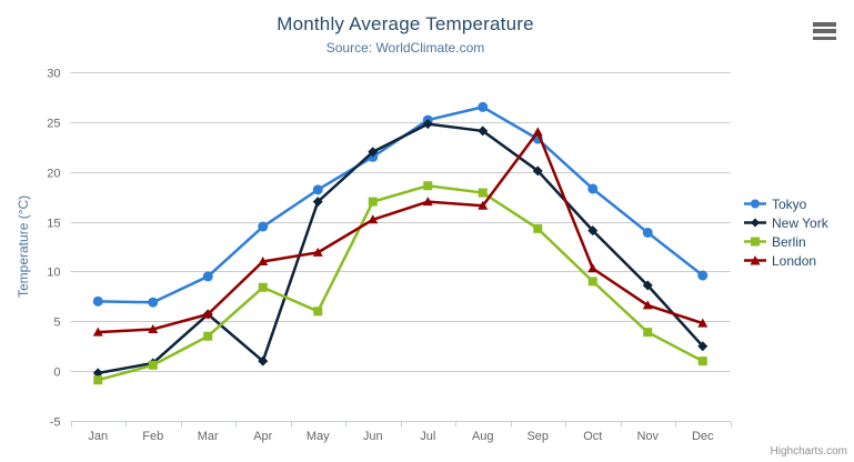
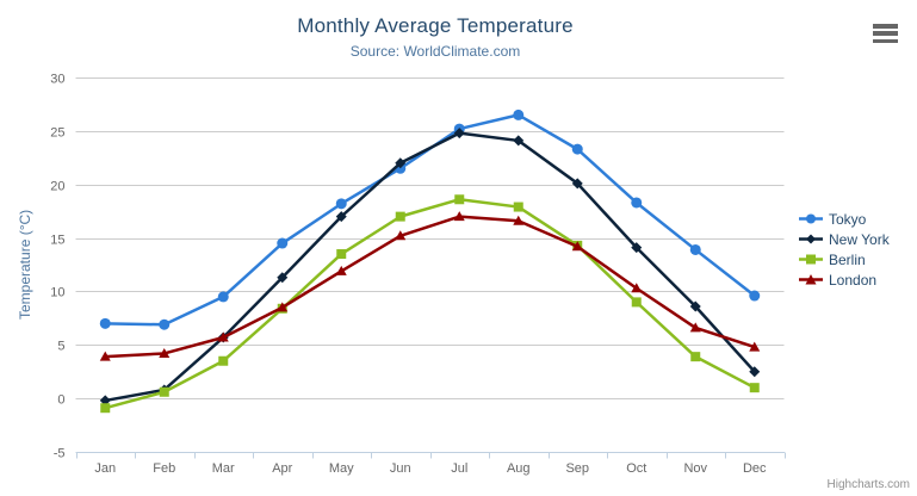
New York/Apr: 1 -> 11
London/Apr: 11 -> 8
Berlin/May: 6 -> 14
London/Sep: 24 -> 14
